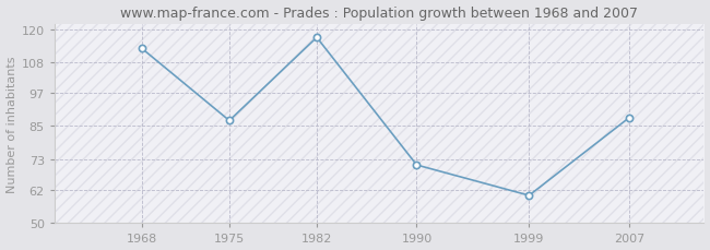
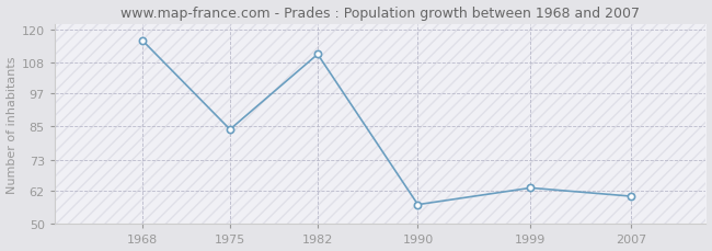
1968: 113 -> 116
1975: 87 -> 84
1982: 117 -> 111
1990: 71 -> 57
1999: 60 -> 63
2007: 88 -> 60
